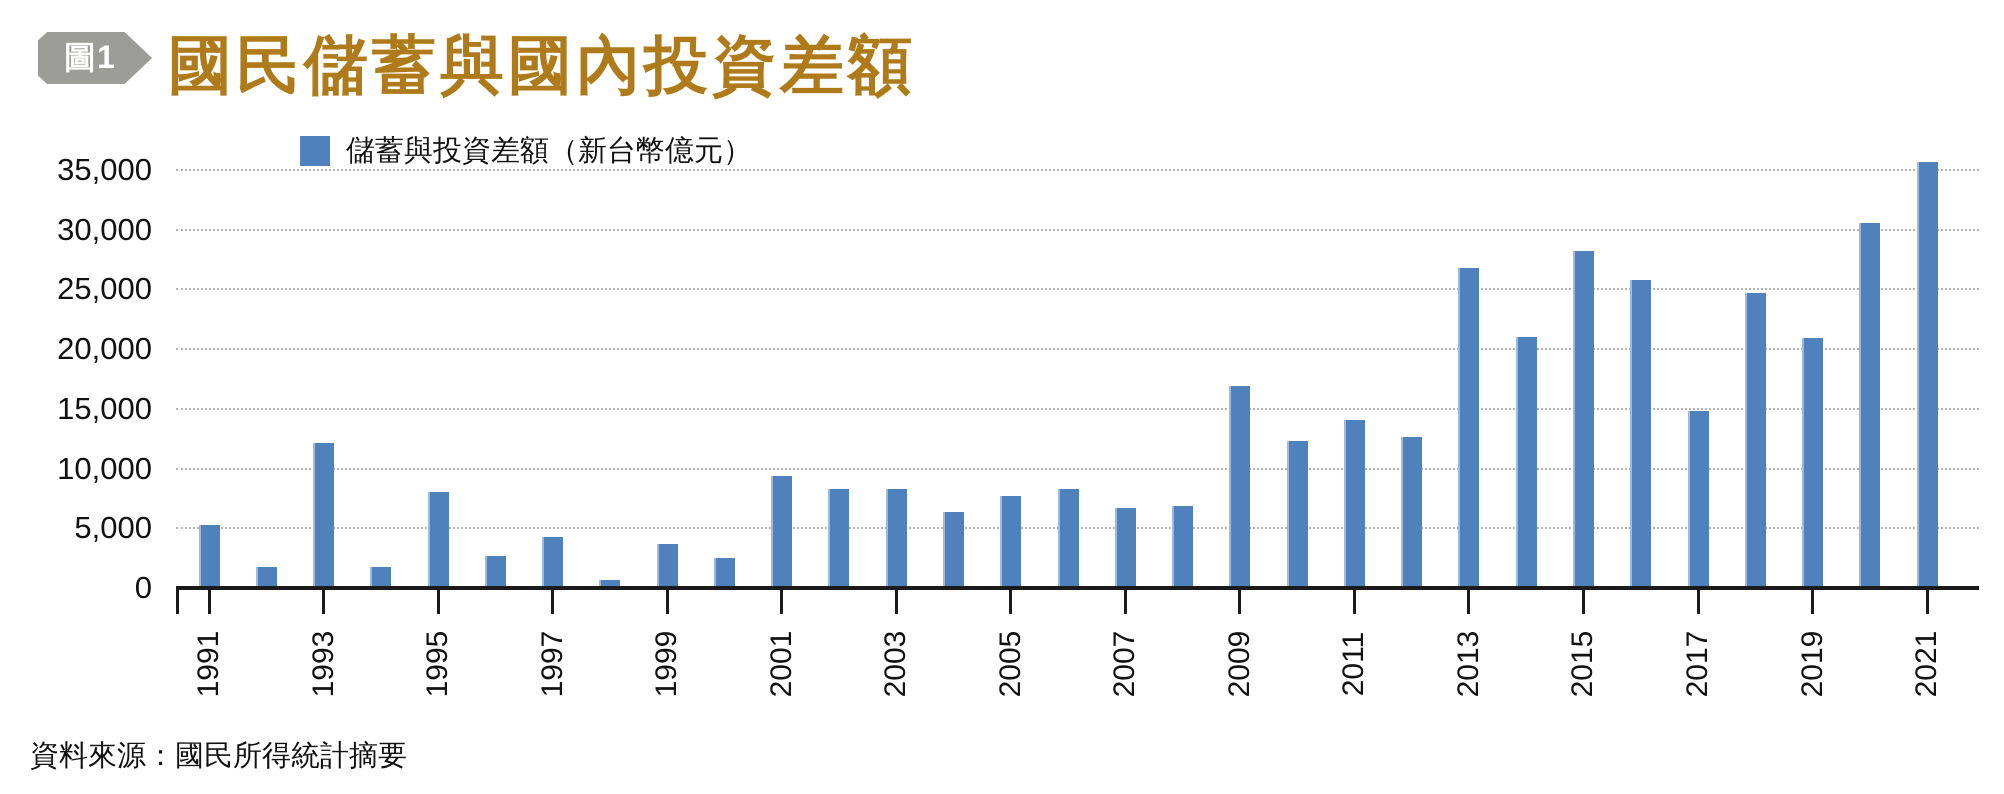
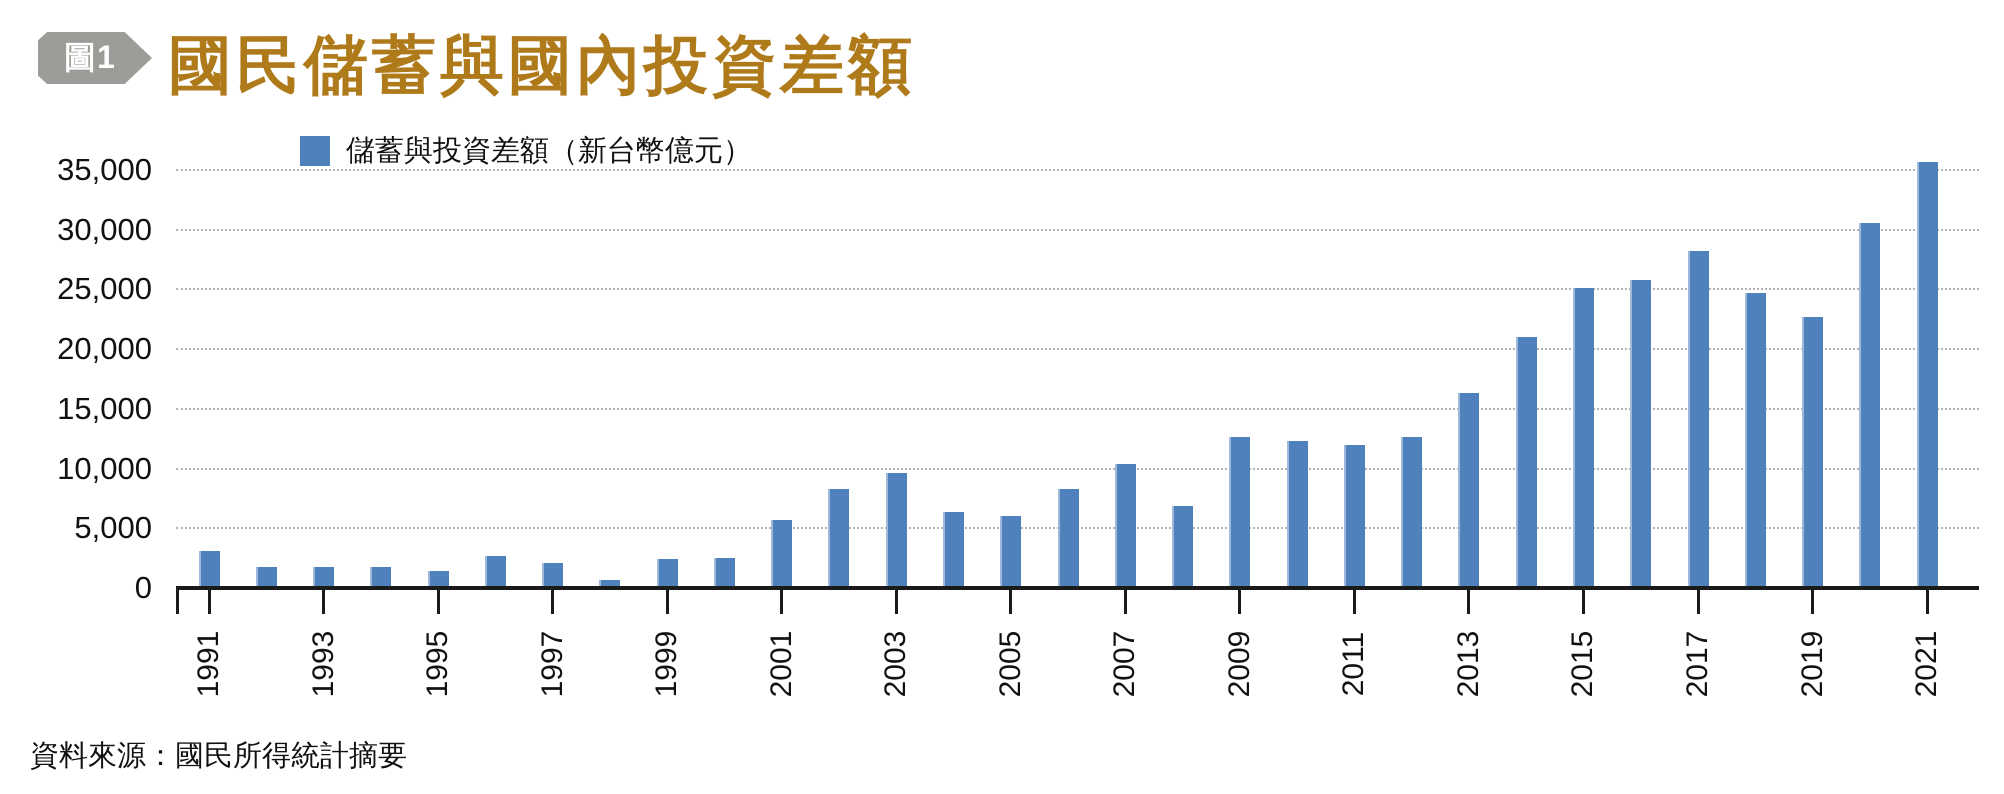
1991: 5300 -> 3100
1993: 12100 -> 1800
1995: 8000 -> 1400
1997: 4300 -> 2100
1999: 3700 -> 2400
2001: 9400 -> 5700
2003: 8300 -> 9600
2005: 7700 -> 6000
2007: 6700 -> 10400
2009: 16900 -> 12600
2011: 14100 -> 12000
2013: 26800 -> 16300
2015: 28200 -> 25100
2017: 14800 -> 28200
2019: 20900 -> 22600
